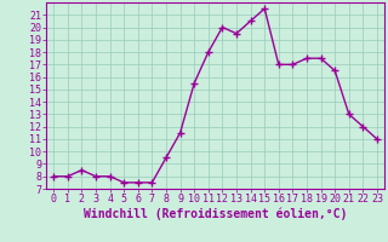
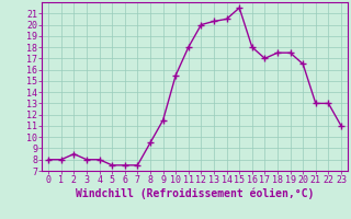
13: 19.5 -> 20.3
16: 17.0 -> 18.0
22: 12.0 -> 13.0
